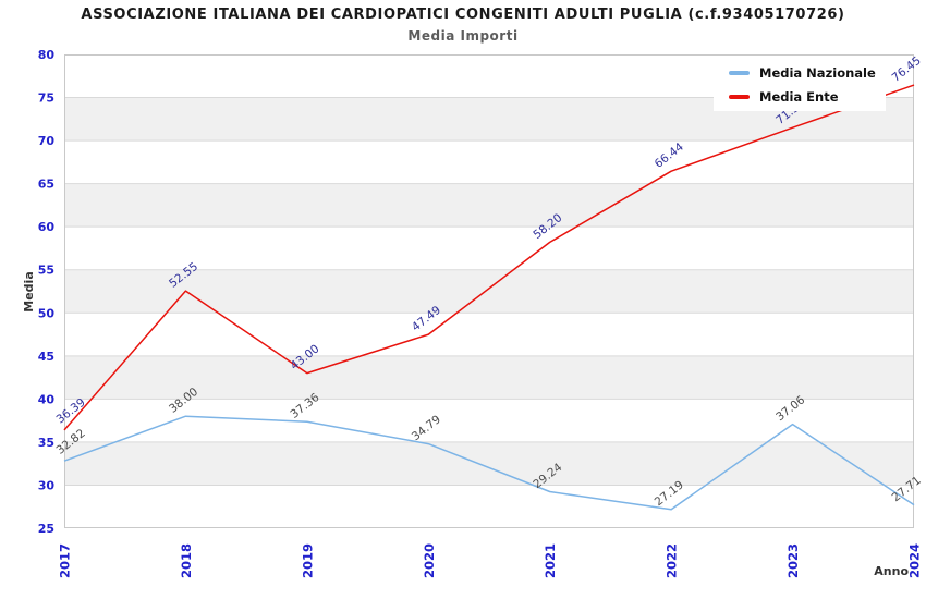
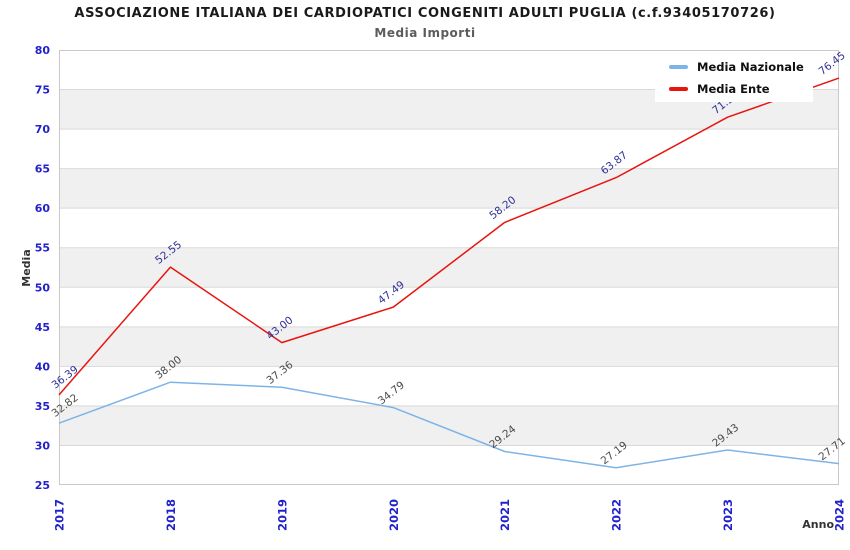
Media Ente/2022: 66.44 -> 63.87
Media Nazionale/2023: 37.06 -> 29.43
